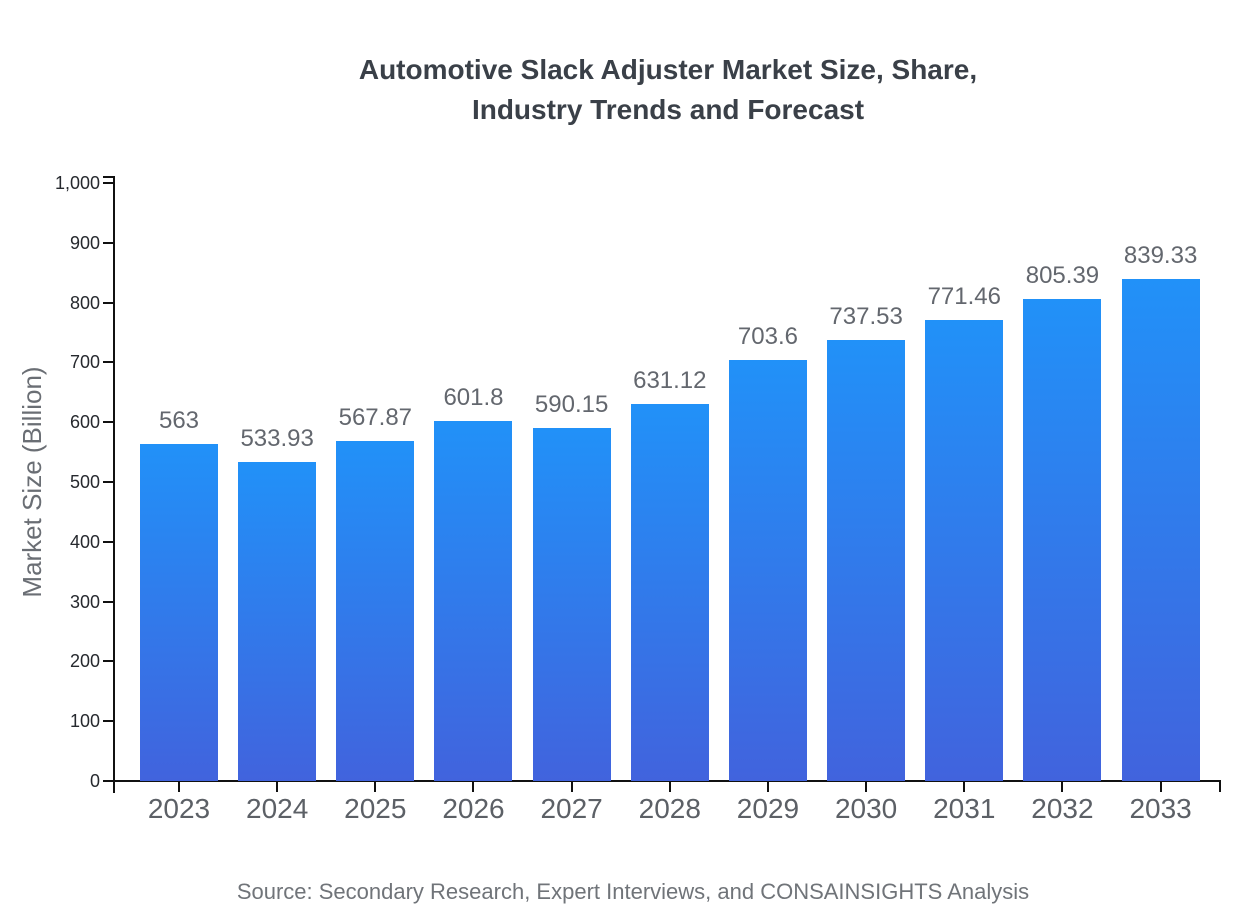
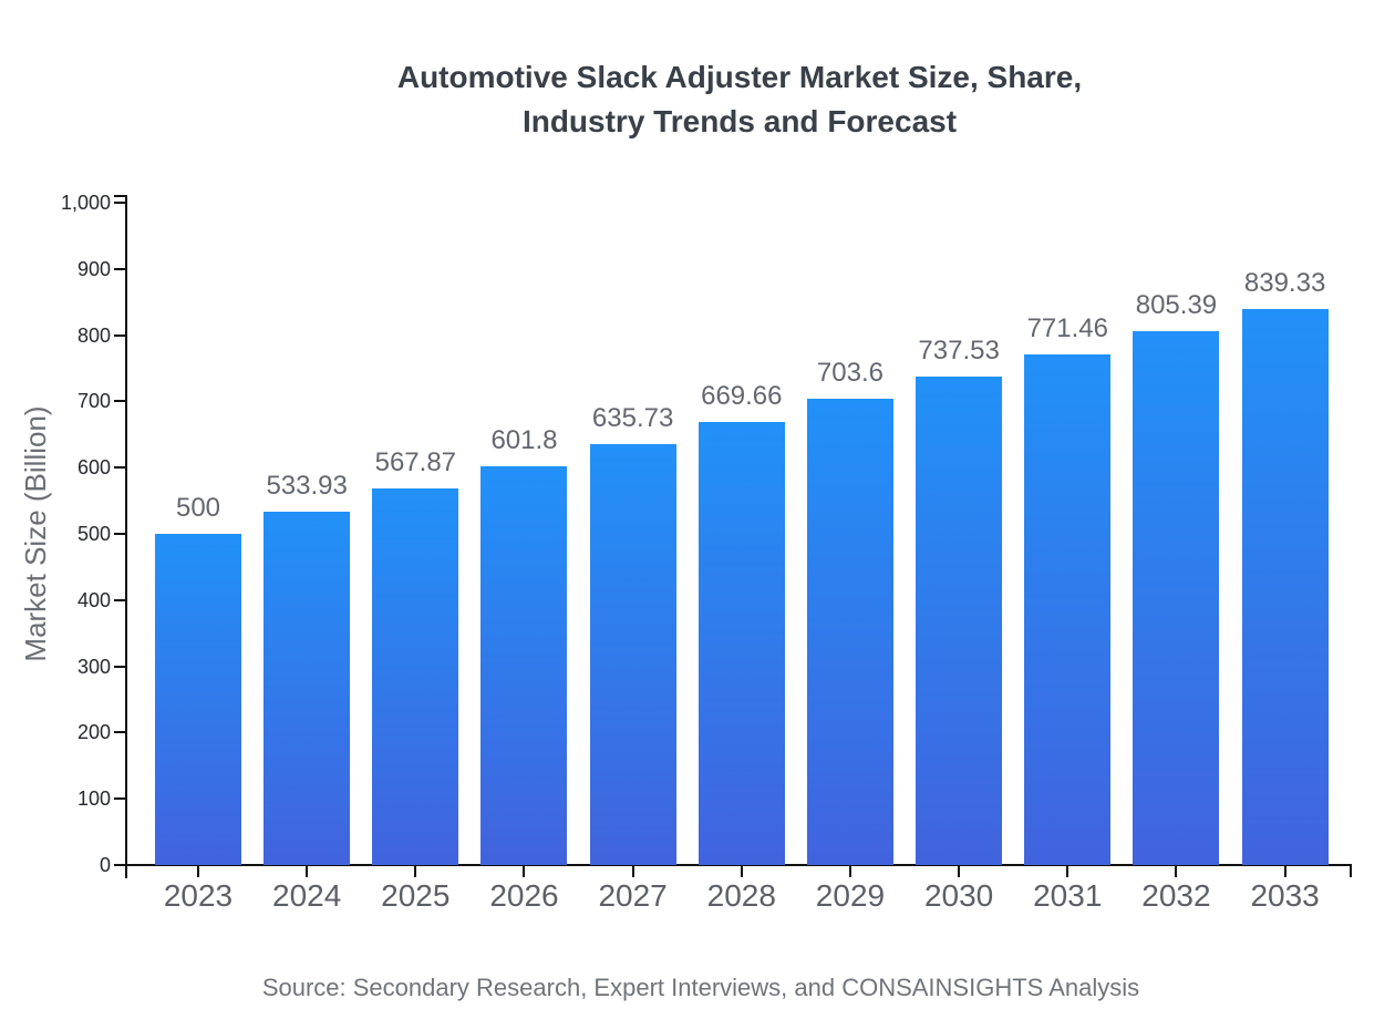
2023: 563 -> 500
2027: 590.15 -> 635.73
2028: 631.12 -> 669.66
